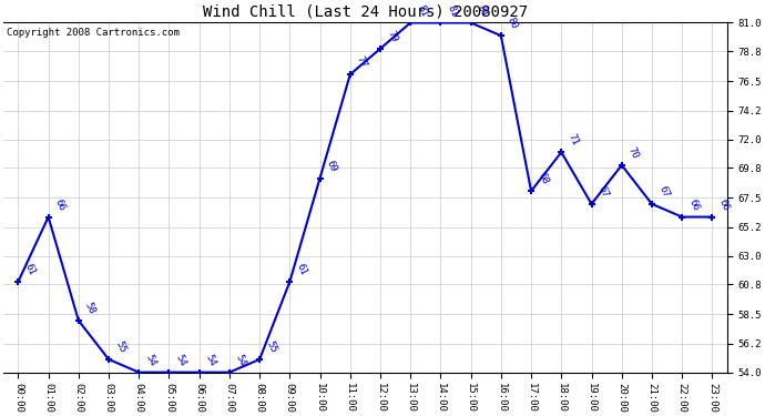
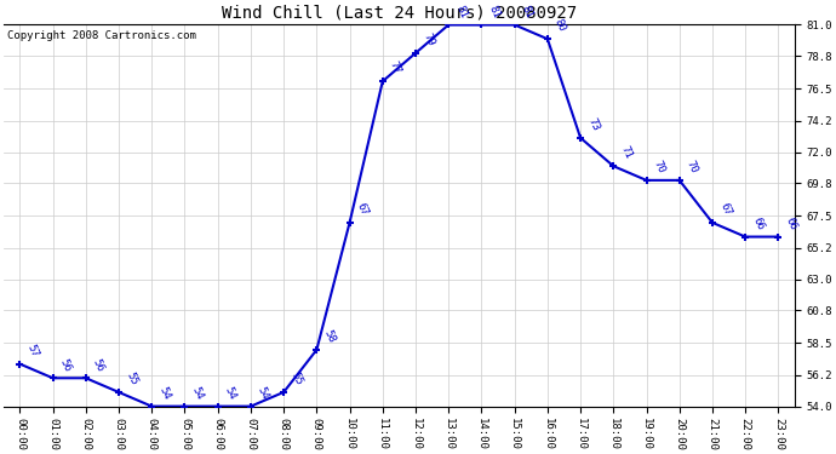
00:00: 61 -> 57
01:00: 66 -> 56
02:00: 58 -> 56
09:00: 61 -> 58
10:00: 69 -> 67
17:00: 68 -> 73
19:00: 67 -> 70
